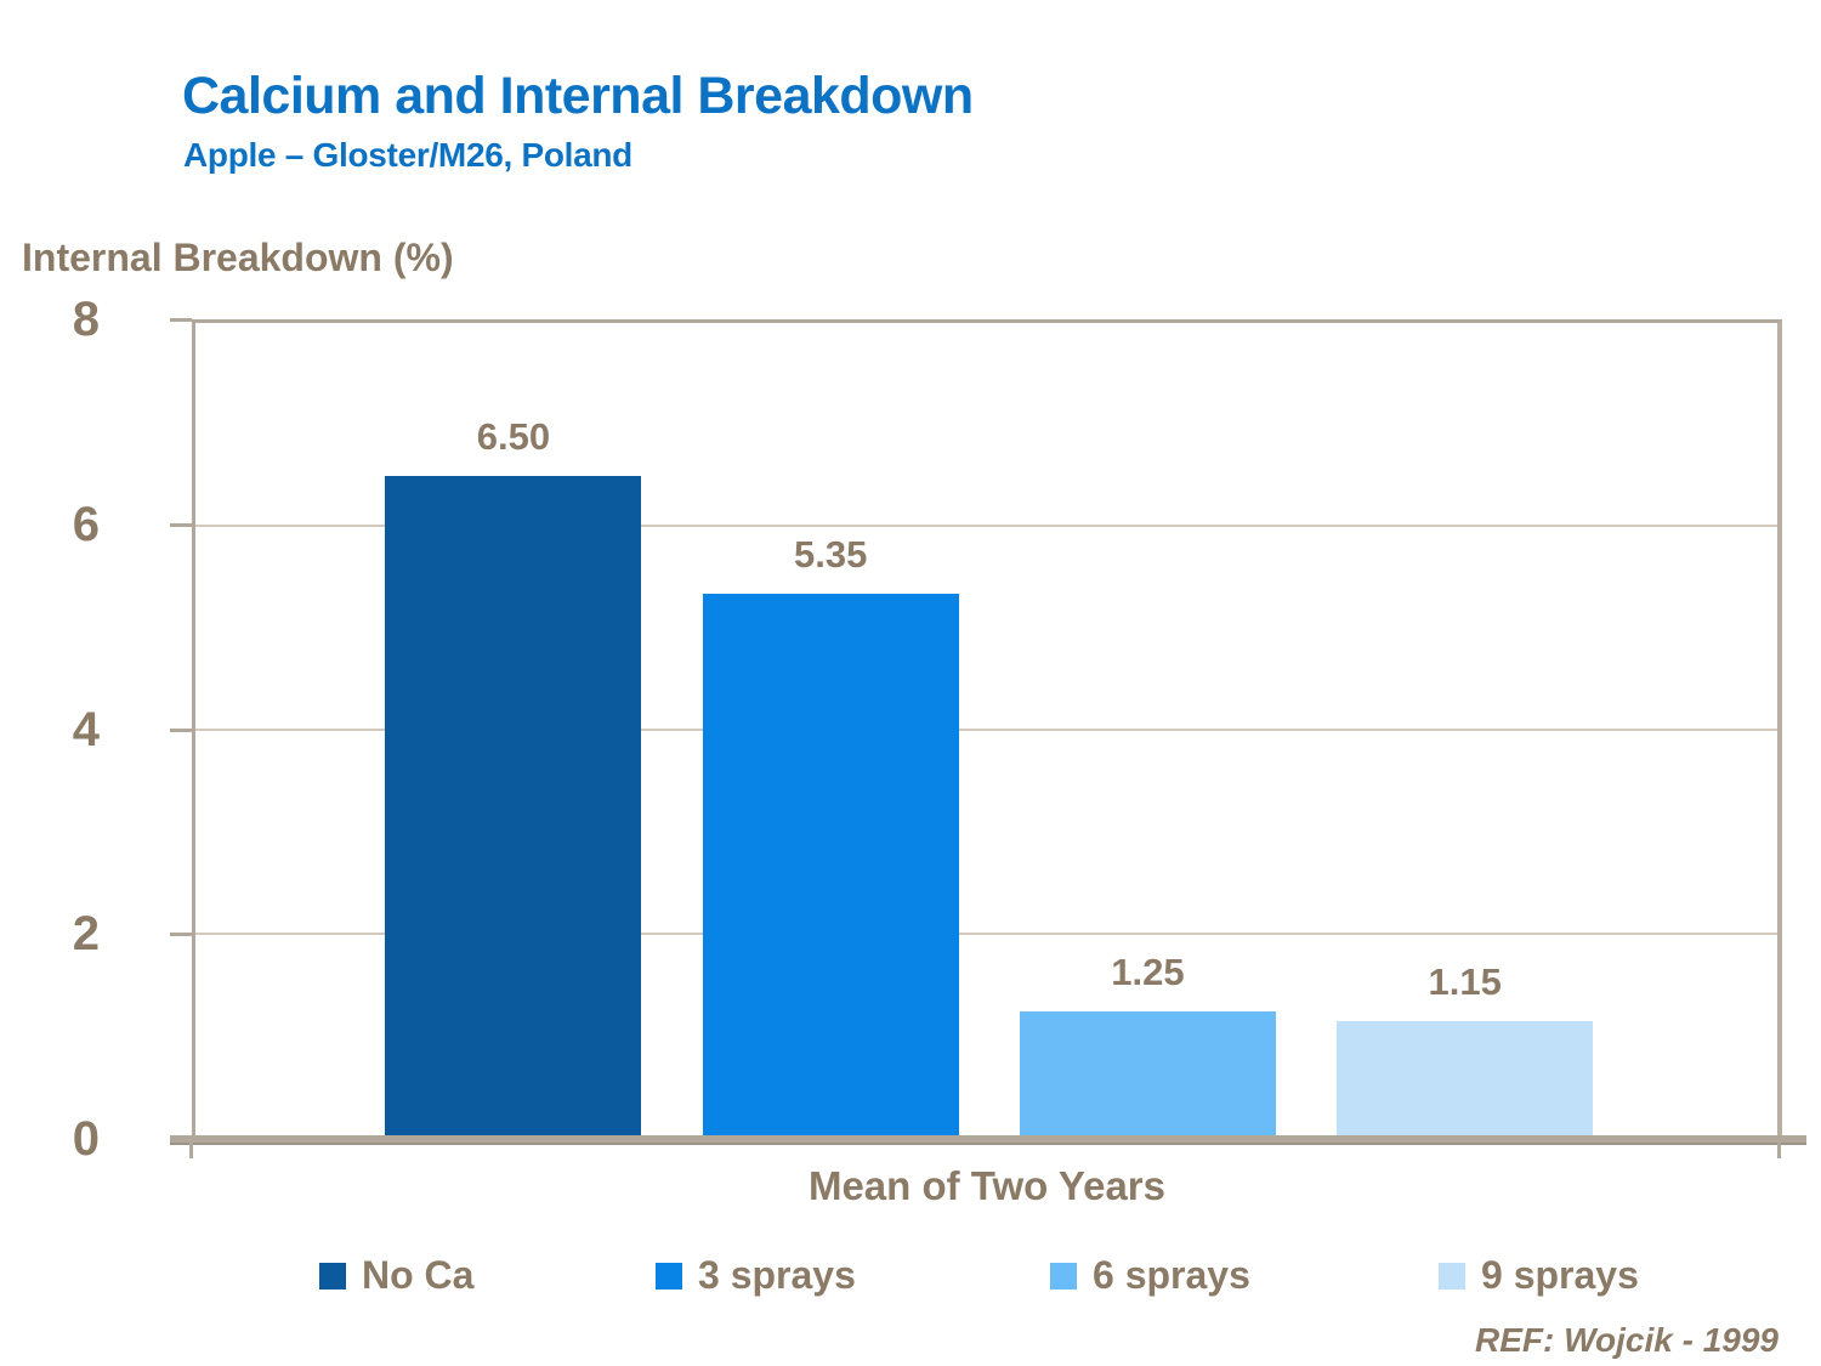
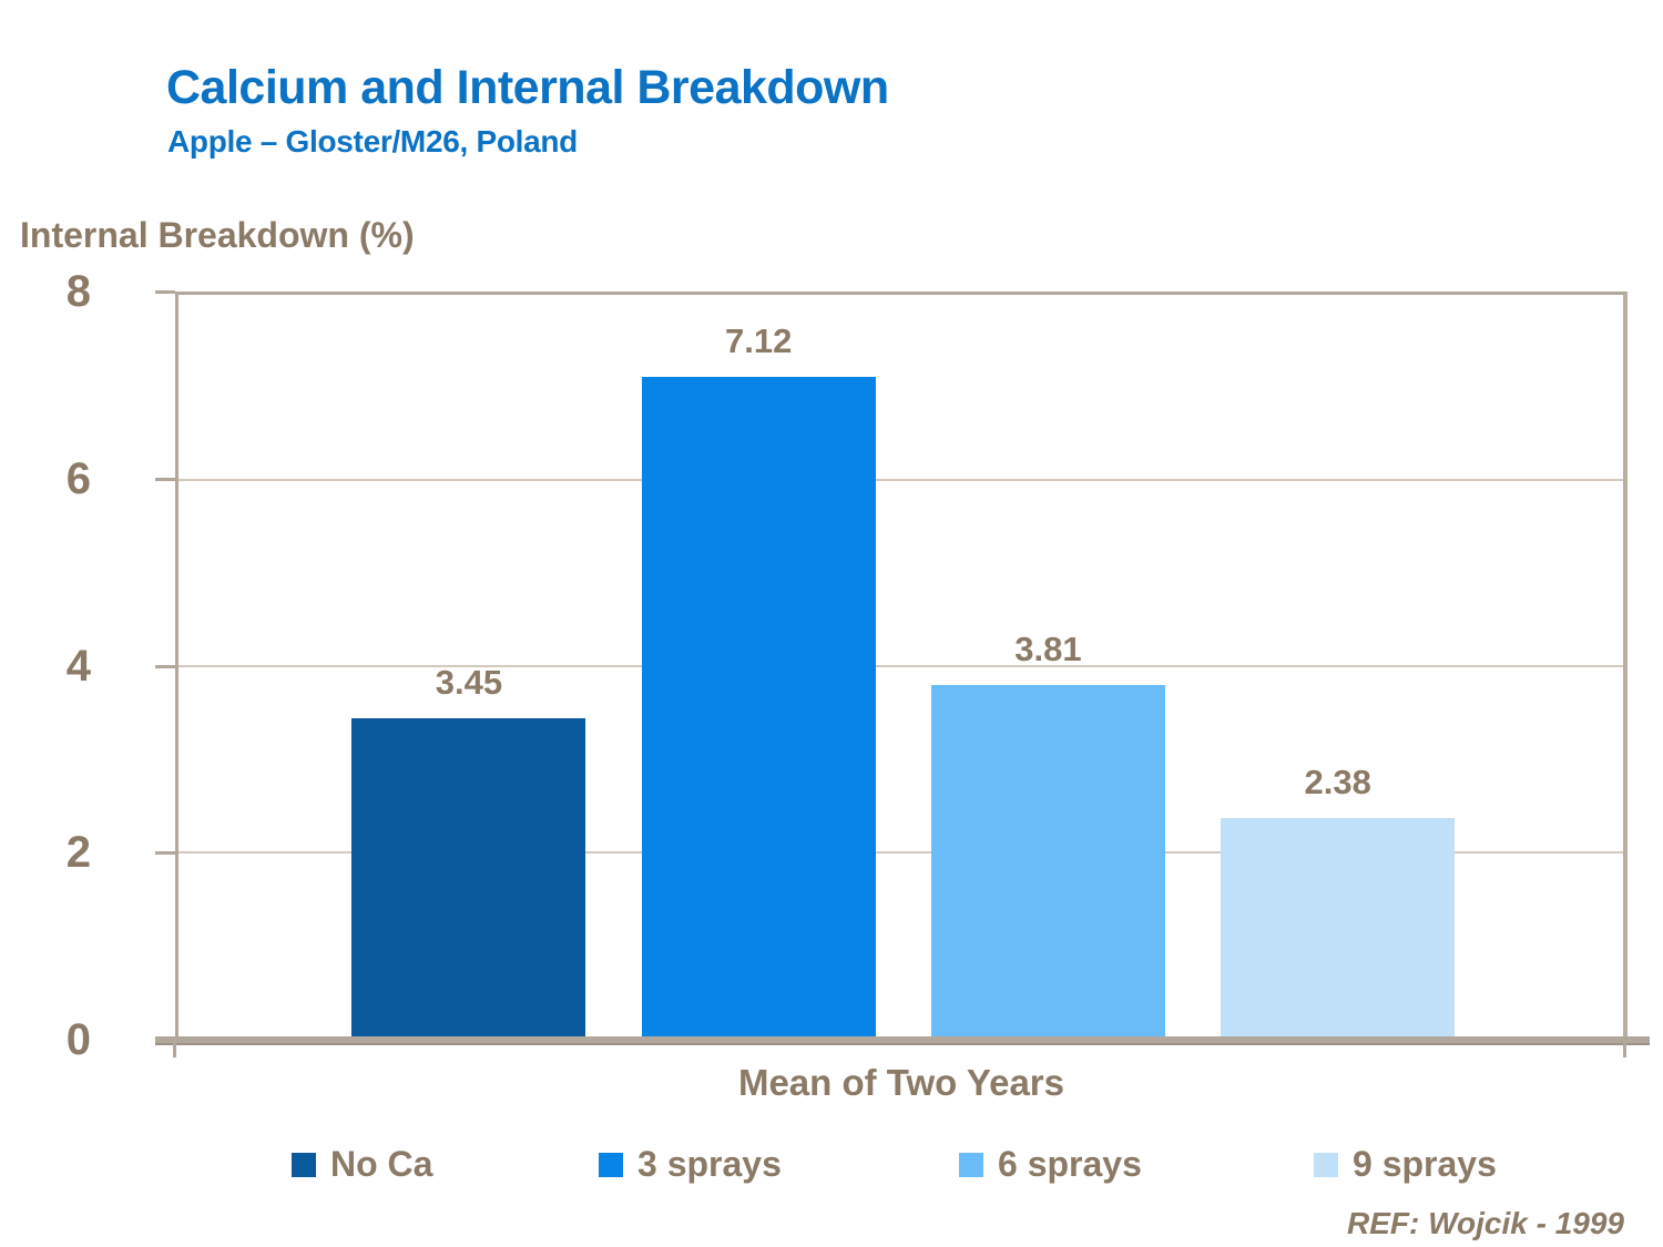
No Ca: 6.50 -> 3.45
3 sprays: 5.35 -> 7.12
6 sprays: 1.25 -> 3.81
9 sprays: 1.15 -> 2.38
